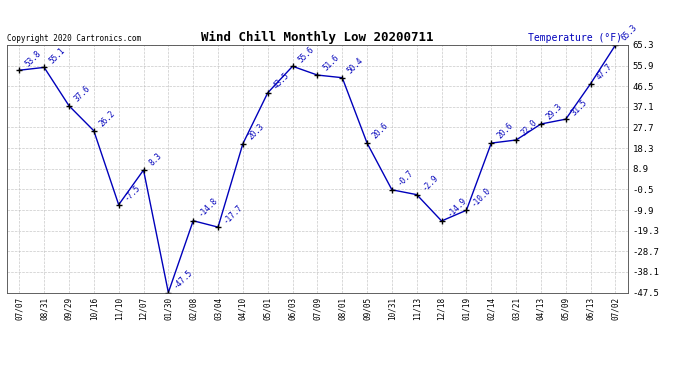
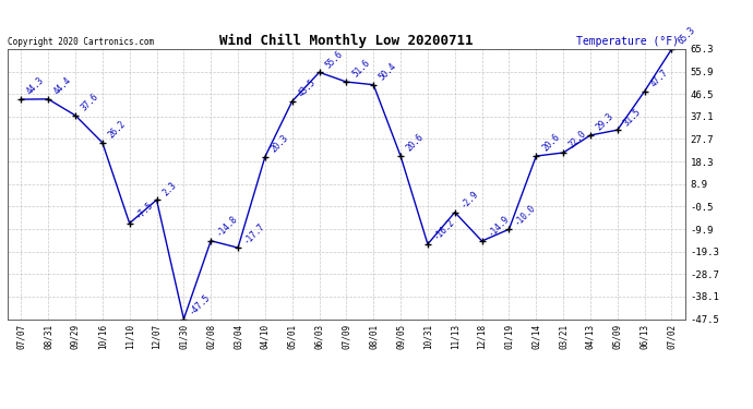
07/07: 53.8 -> 44.3
08/31: 55.1 -> 44.4
12/07: 8.3 -> 2.3
10/31: -0.7 -> -16.2
